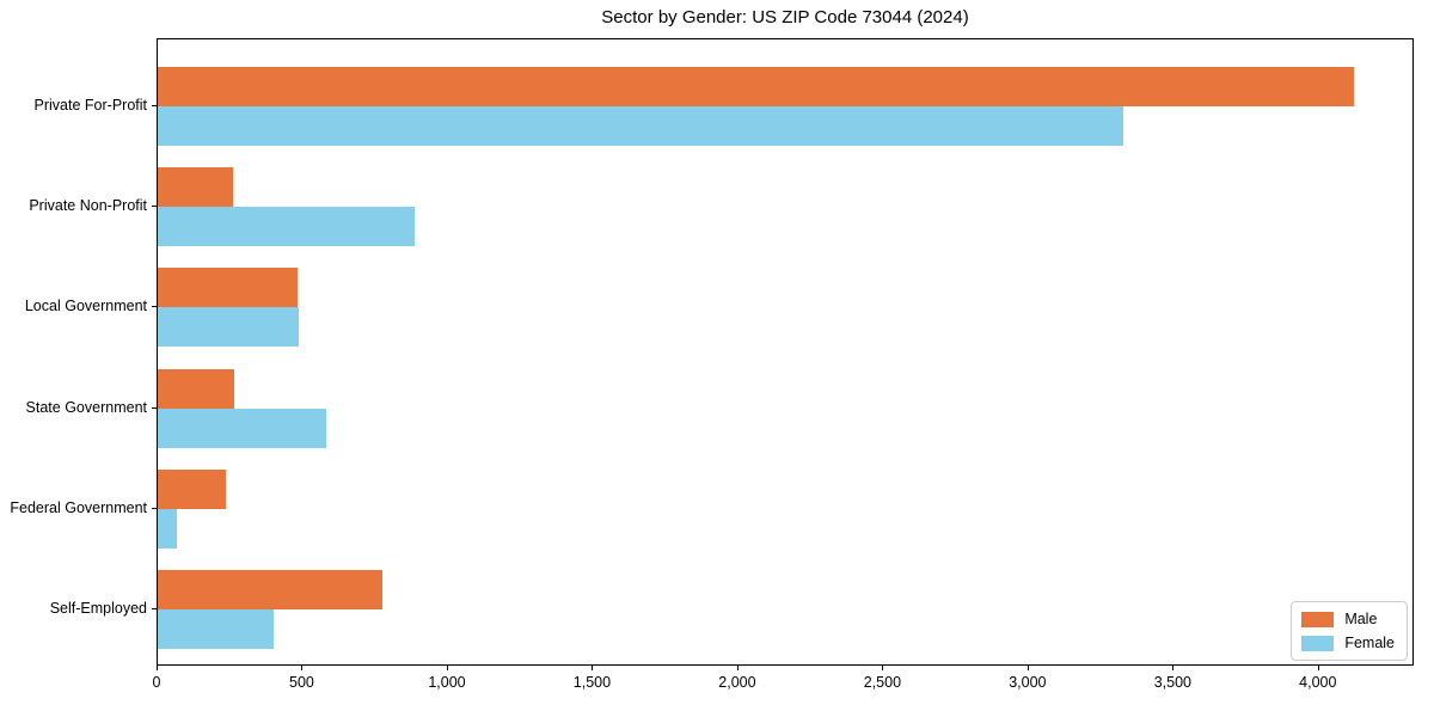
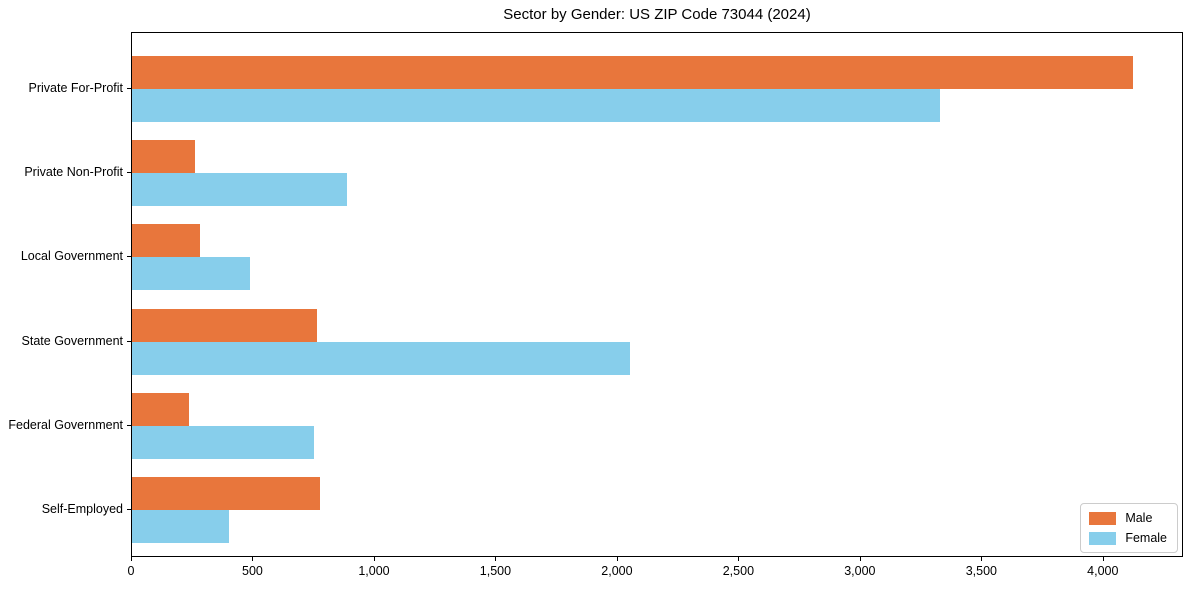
Male/Local Government: 480 -> 280
Male/State Government: 260 -> 760
Female/State Government: 580 -> 2050
Female/Federal Government: 60 -> 750
